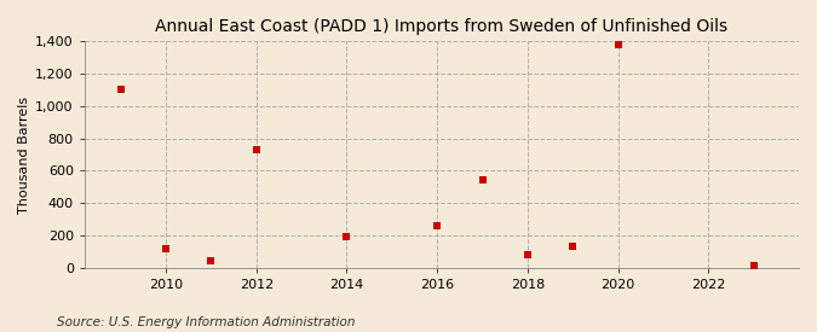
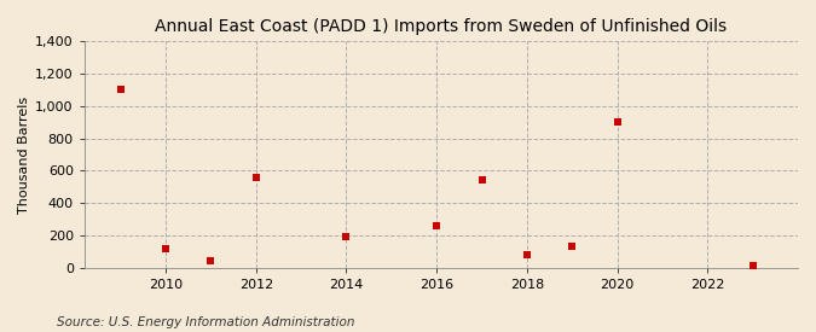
2012: 730 -> 560
2020: 1,380 -> 900
